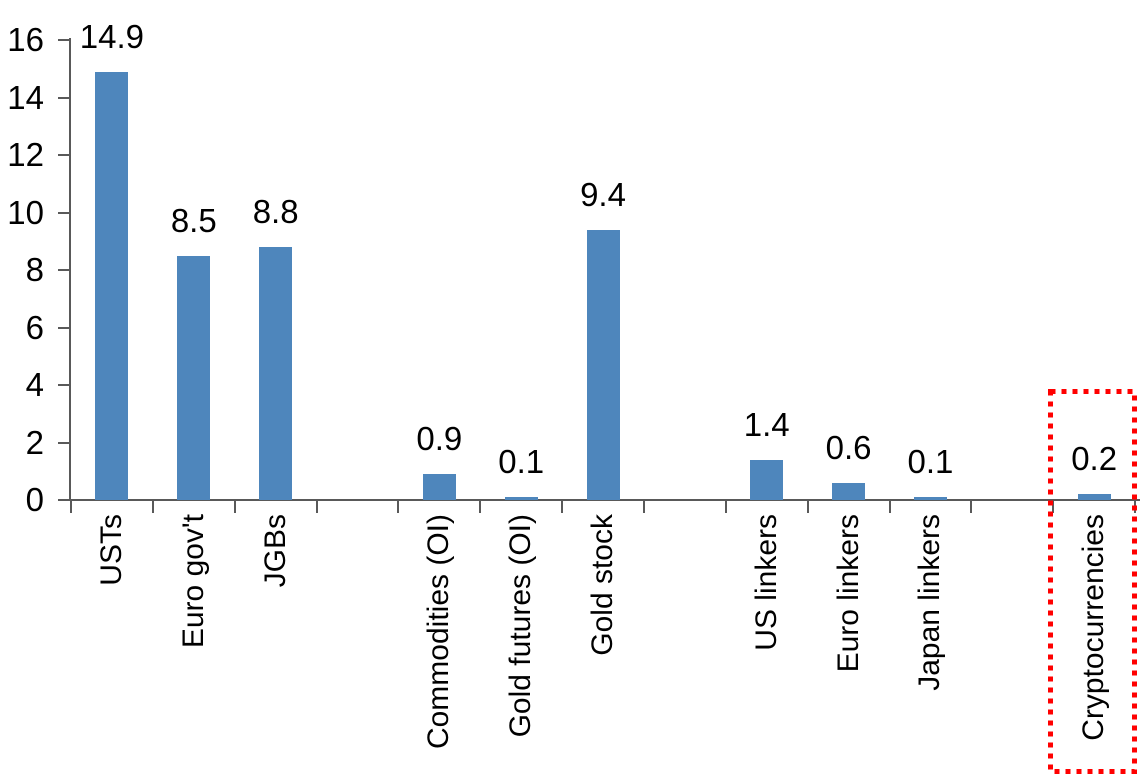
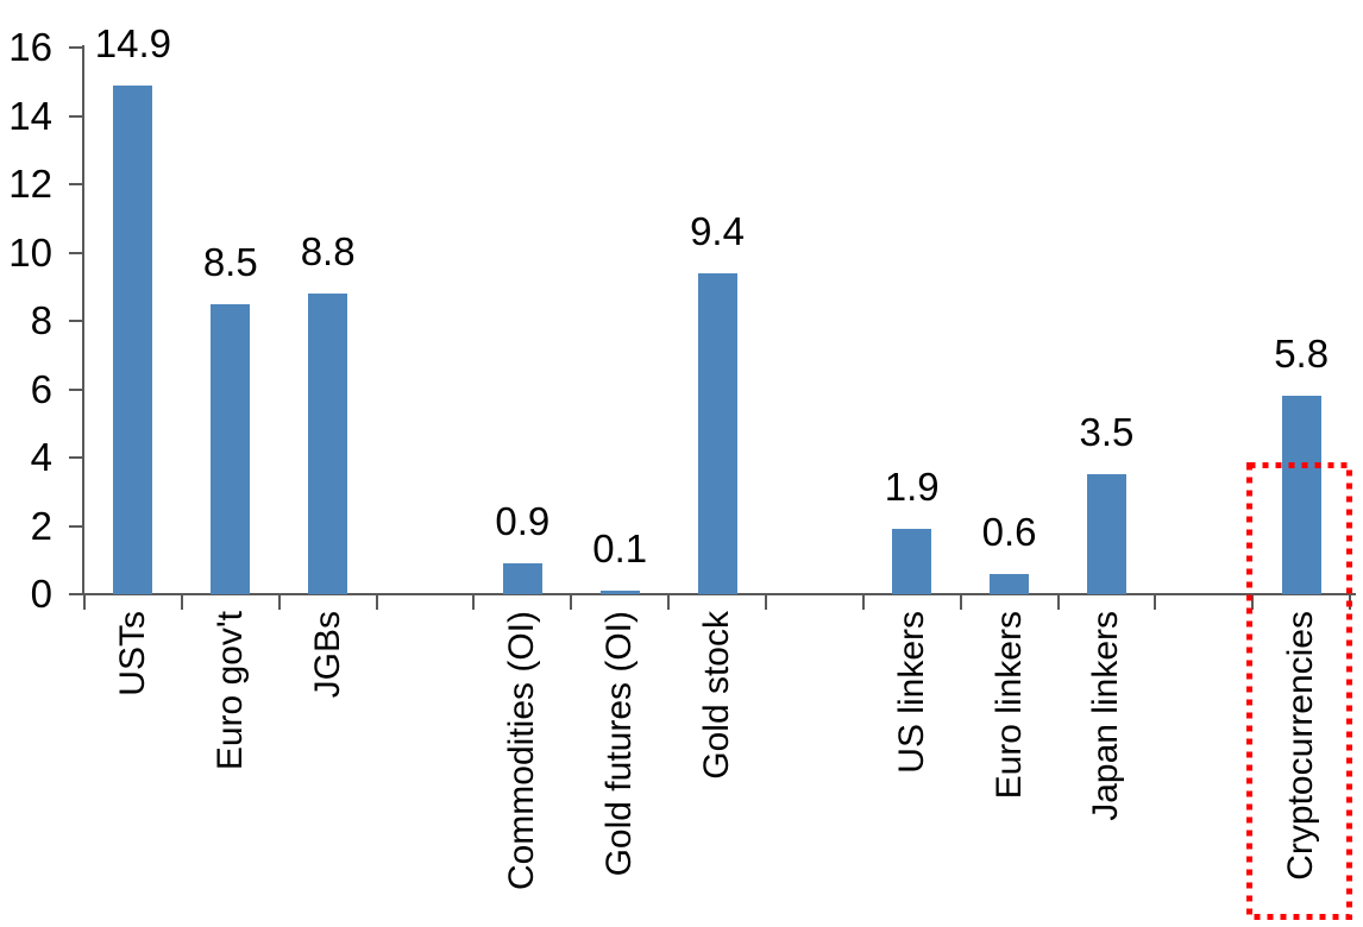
US linkers: 1.4 -> 1.9
Japan linkers: 0.1 -> 3.5
Cryptocurrencies: 0.2 -> 5.8
